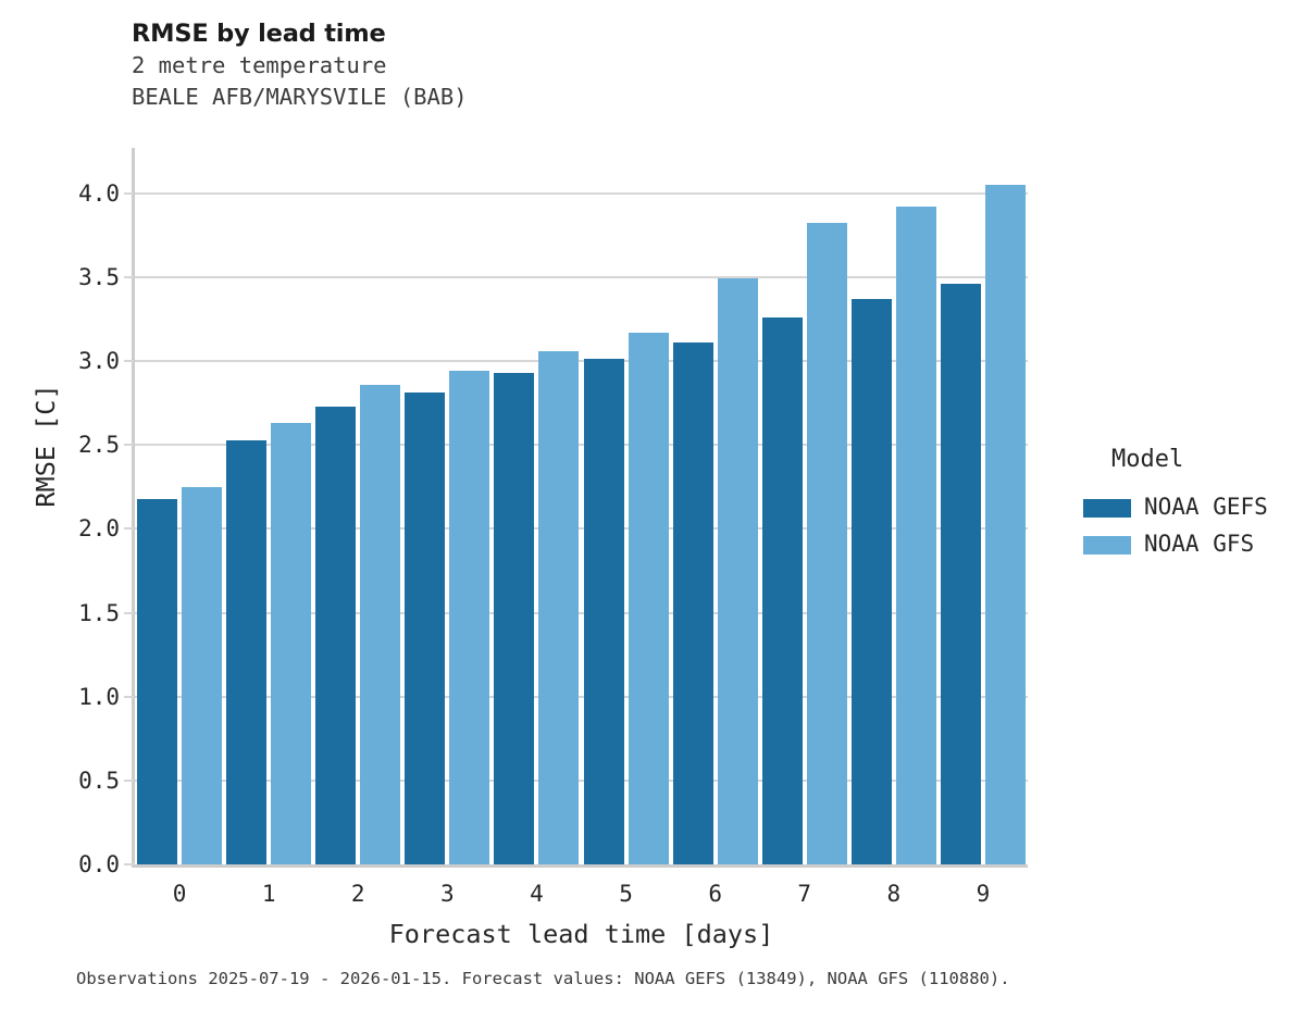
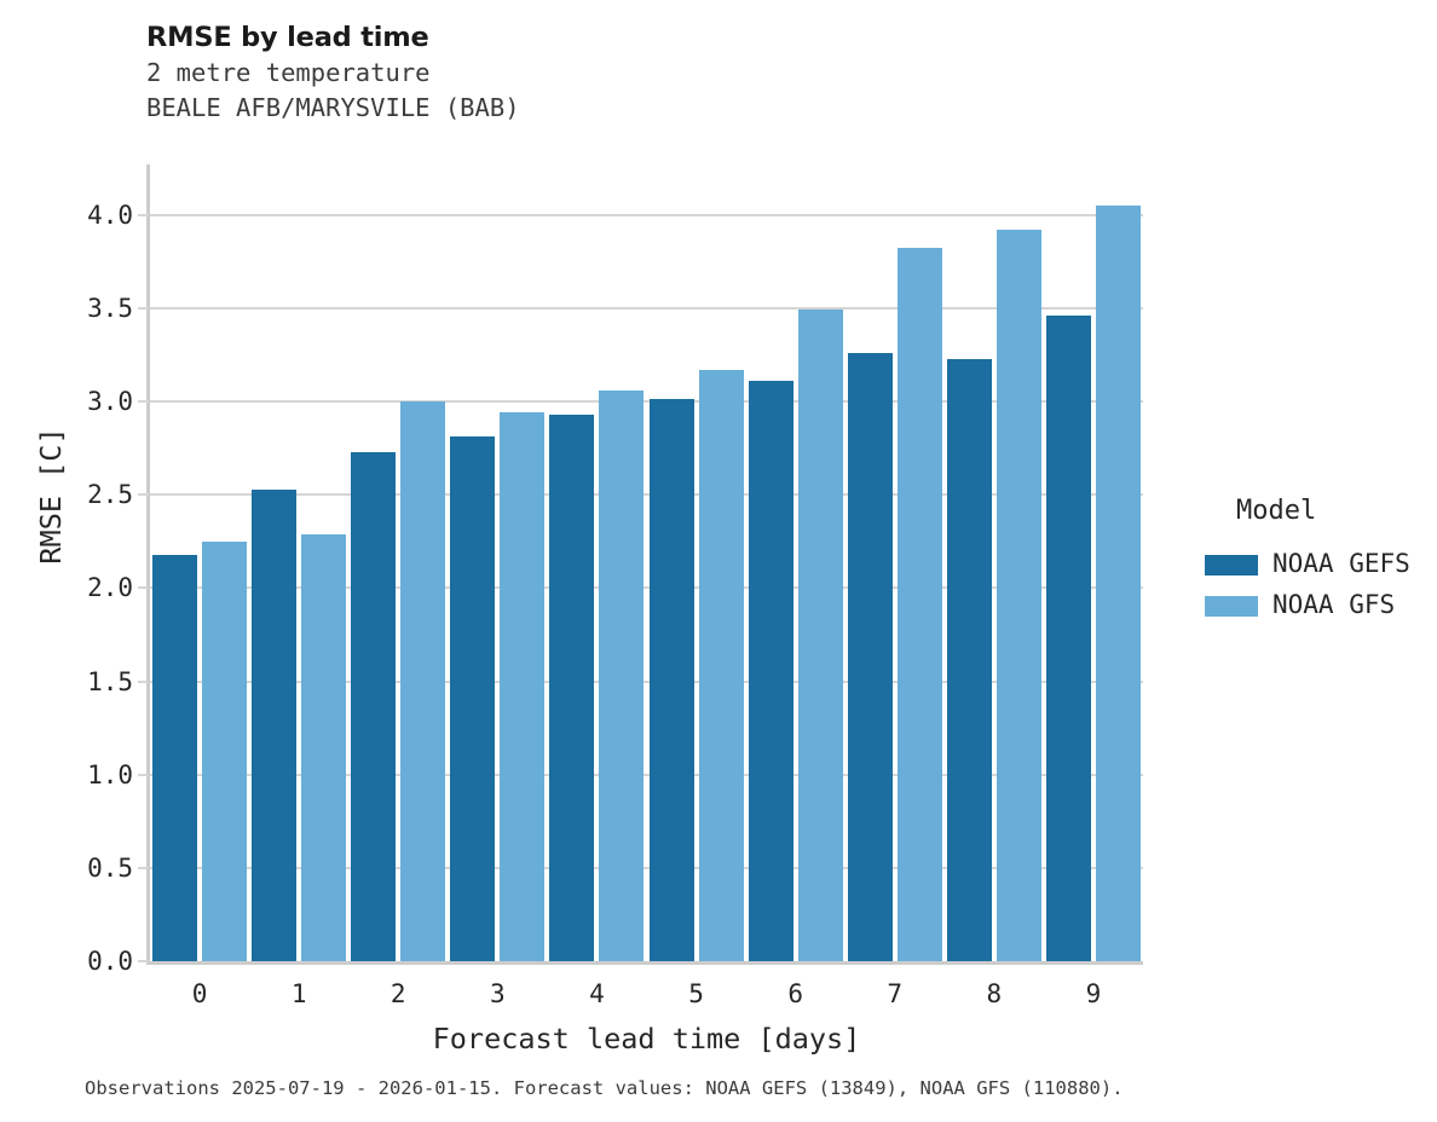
NOAA GFS/1: 2.63 -> 2.29
NOAA GFS/2: 2.86 -> 3.00
NOAA GEFS/8: 3.37 -> 3.23
